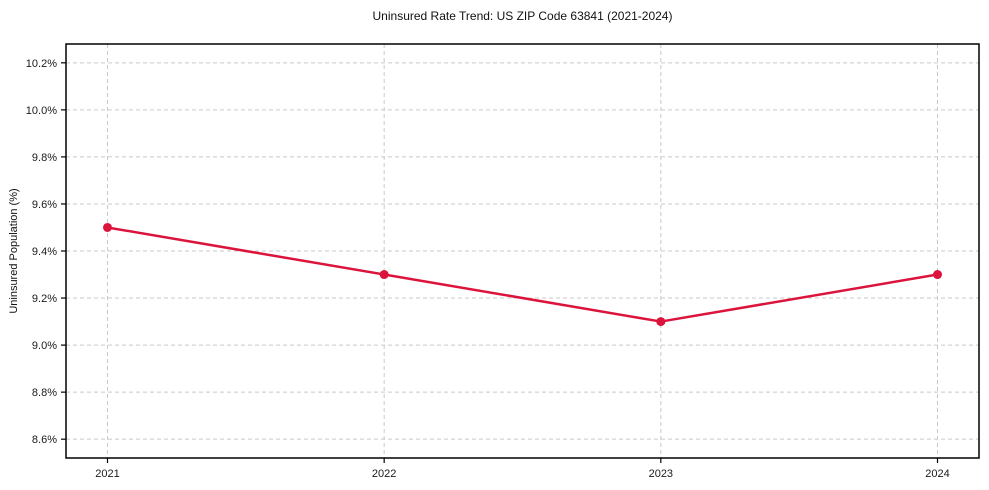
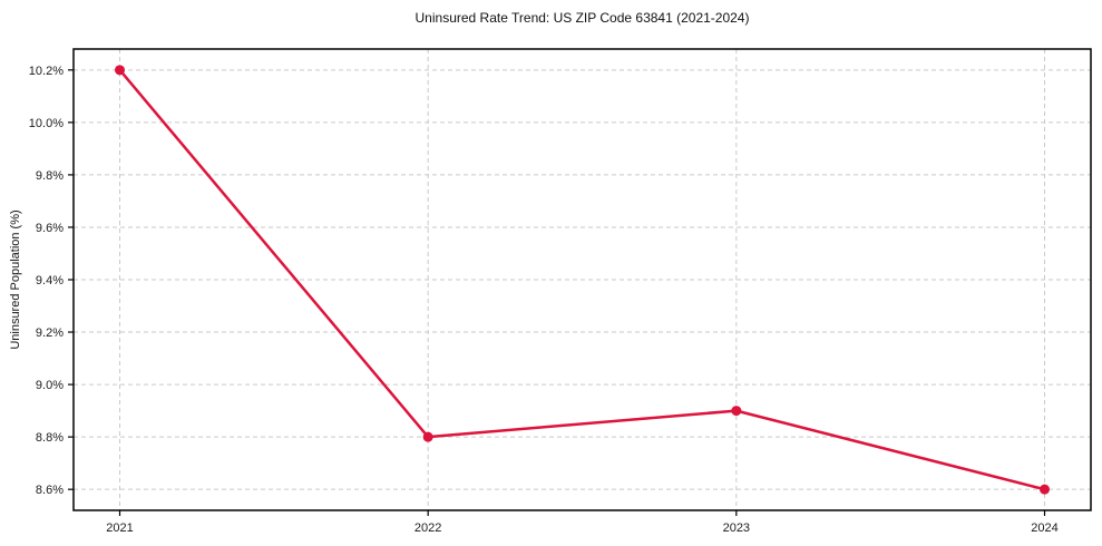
2021: 9.5% -> 10.2%
2022: 9.3% -> 8.8%
2023: 9.1% -> 8.9%
2024: 9.3% -> 8.6%
